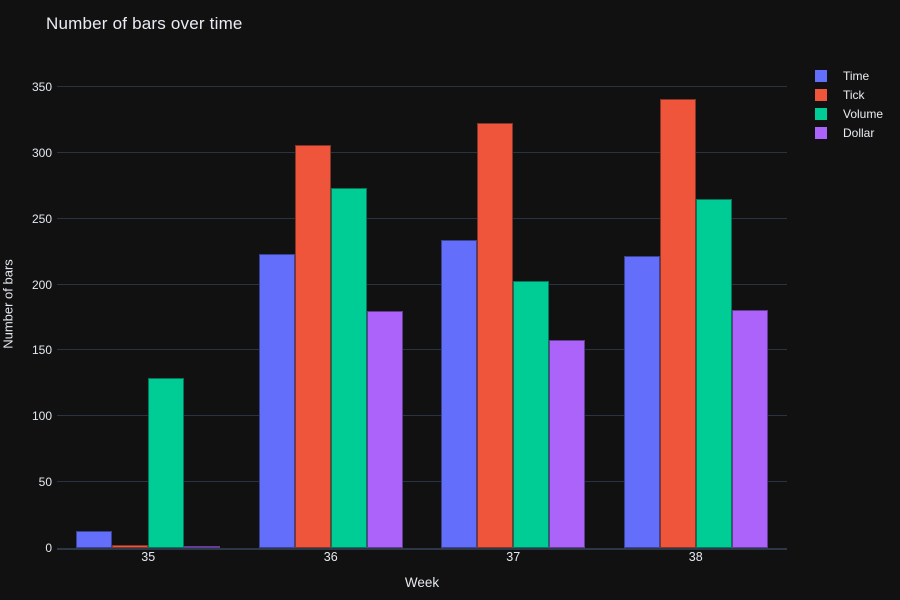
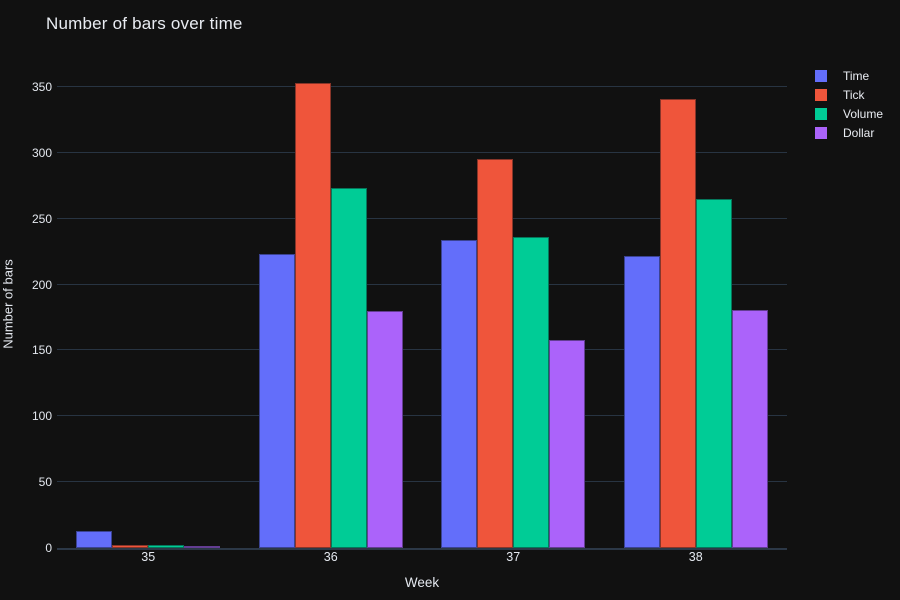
Volume/35: 129 -> 2
Tick/36: 306 -> 353
Tick/37: 323 -> 295
Volume/37: 203 -> 236
